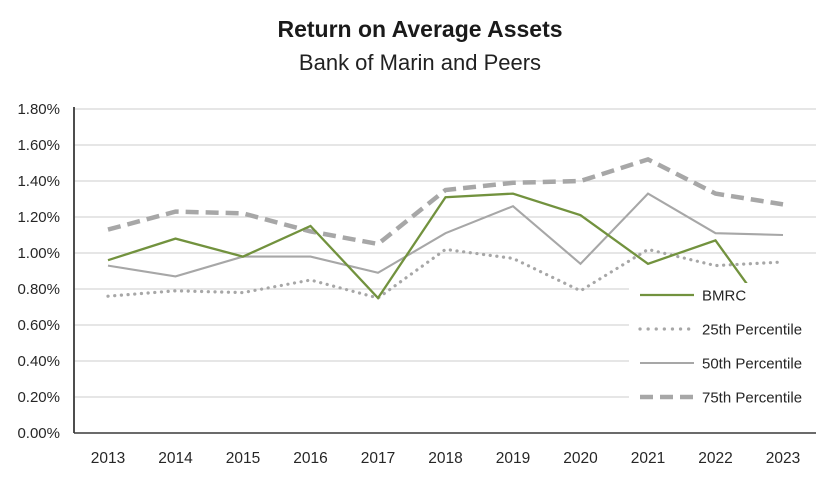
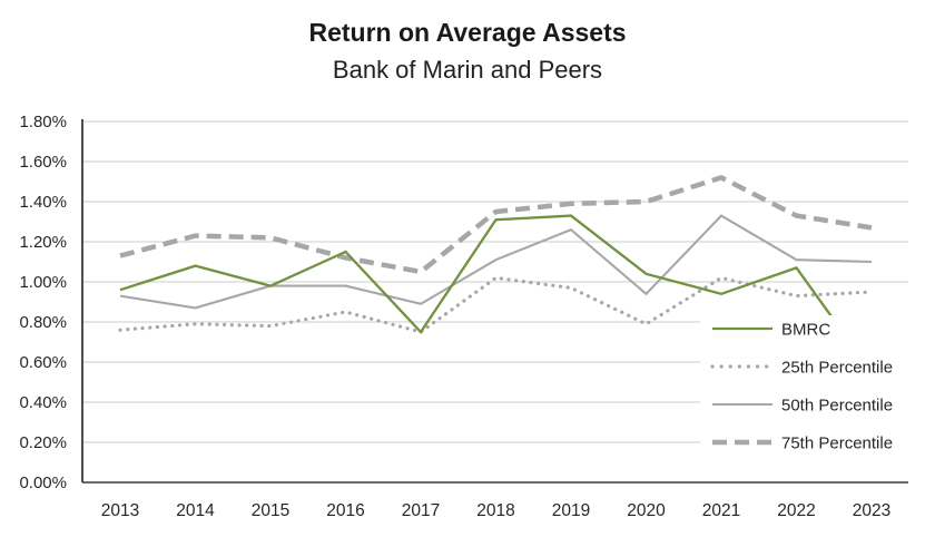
BMRC/2020: 1.21% -> 1.04%
